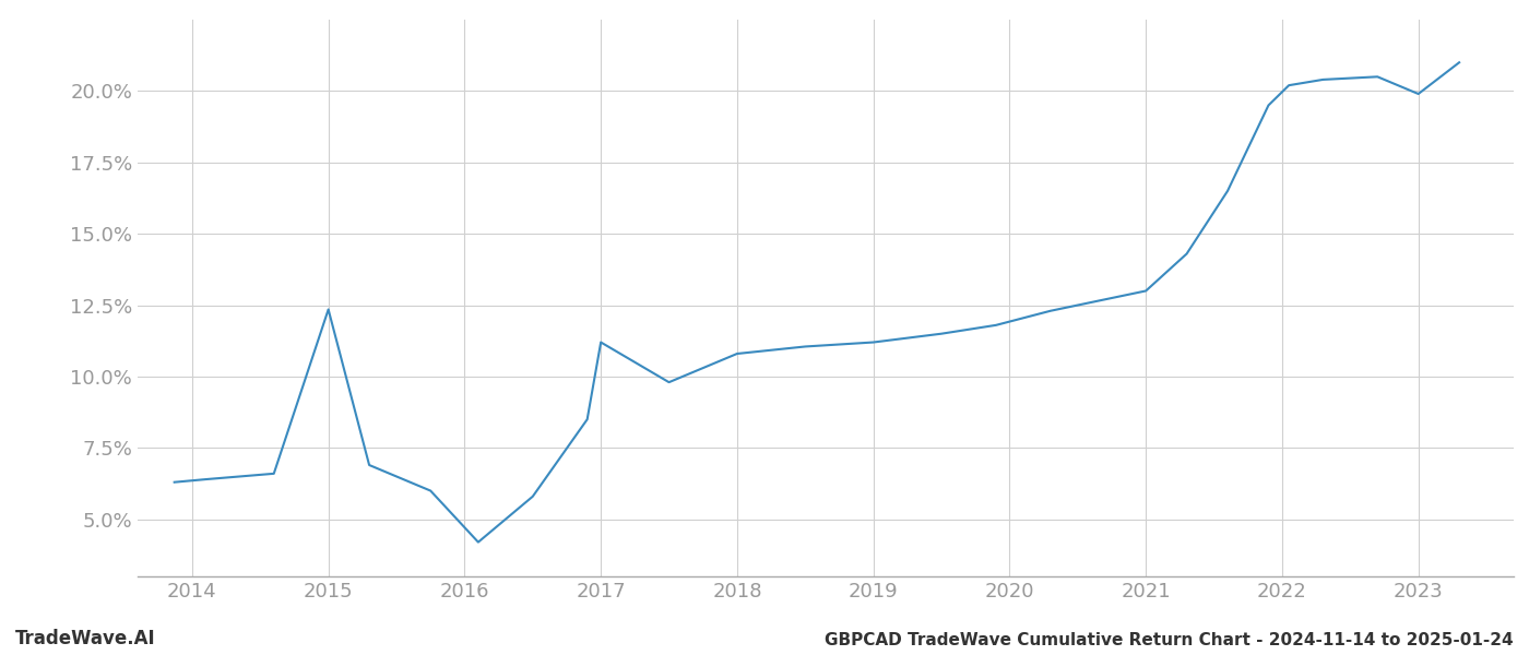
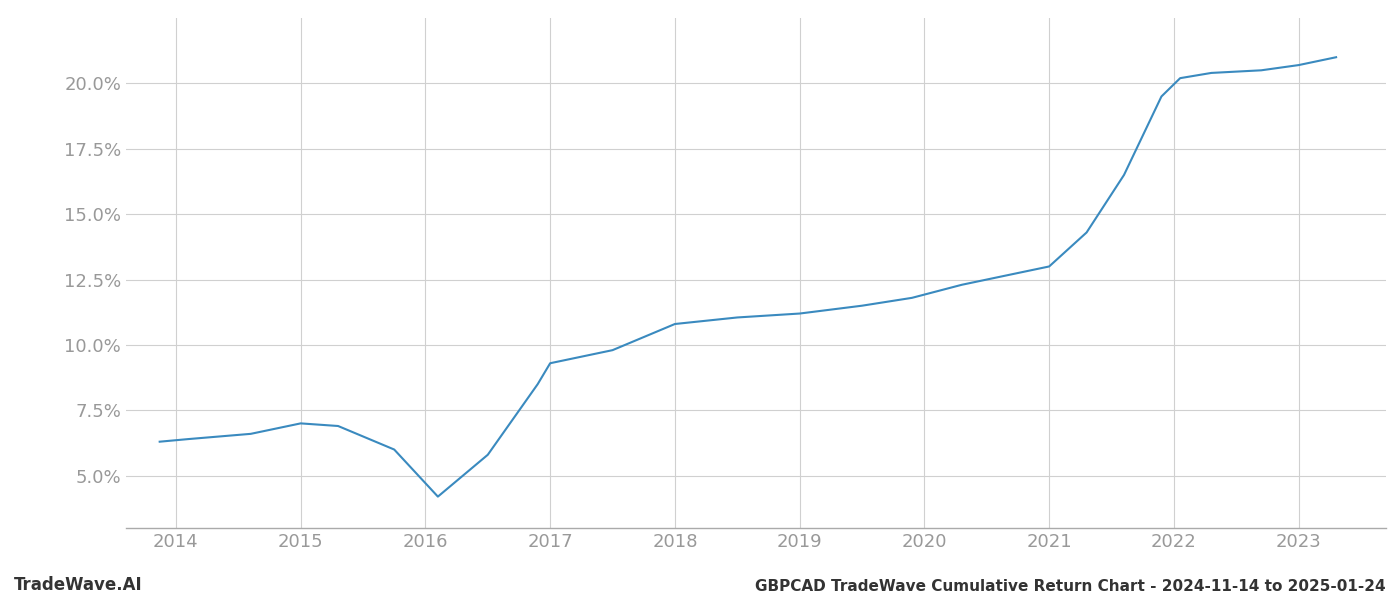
2015: 12.35% -> 7.00%
2017: 11.20% -> 9.30%
2023: 19.90% -> 20.70%
